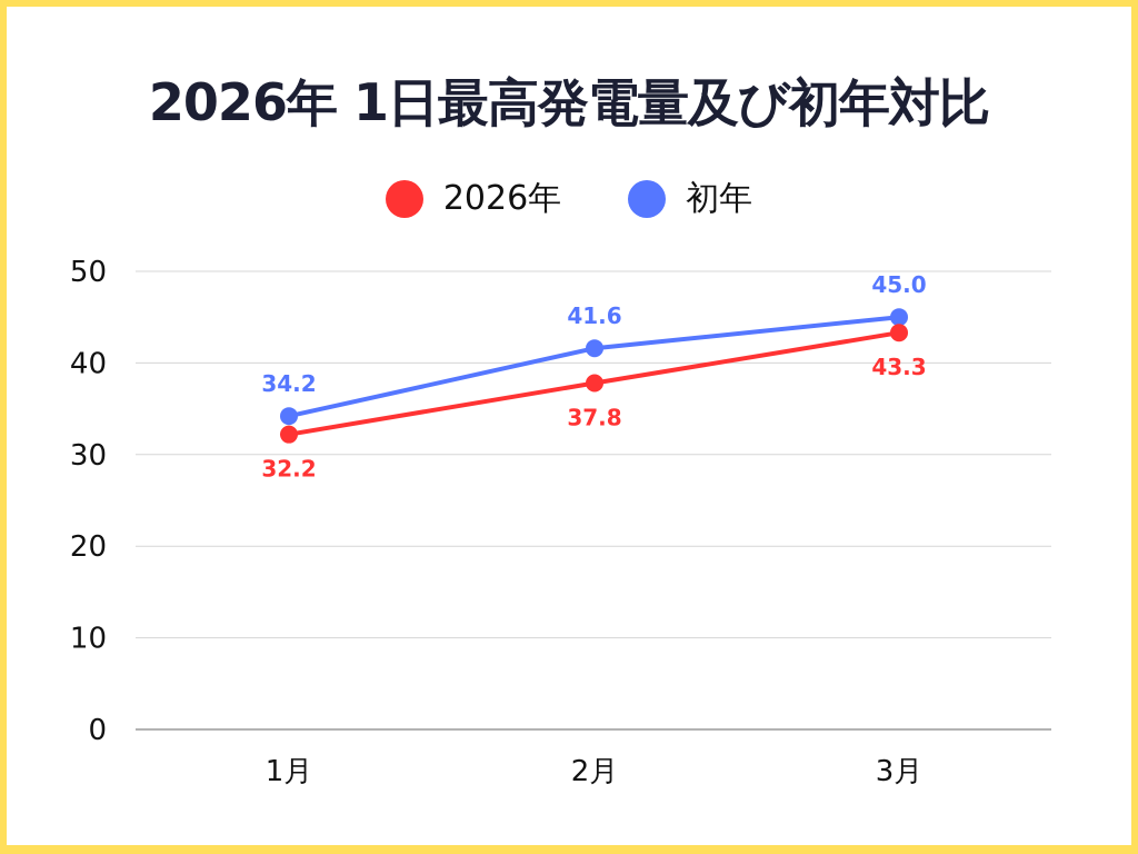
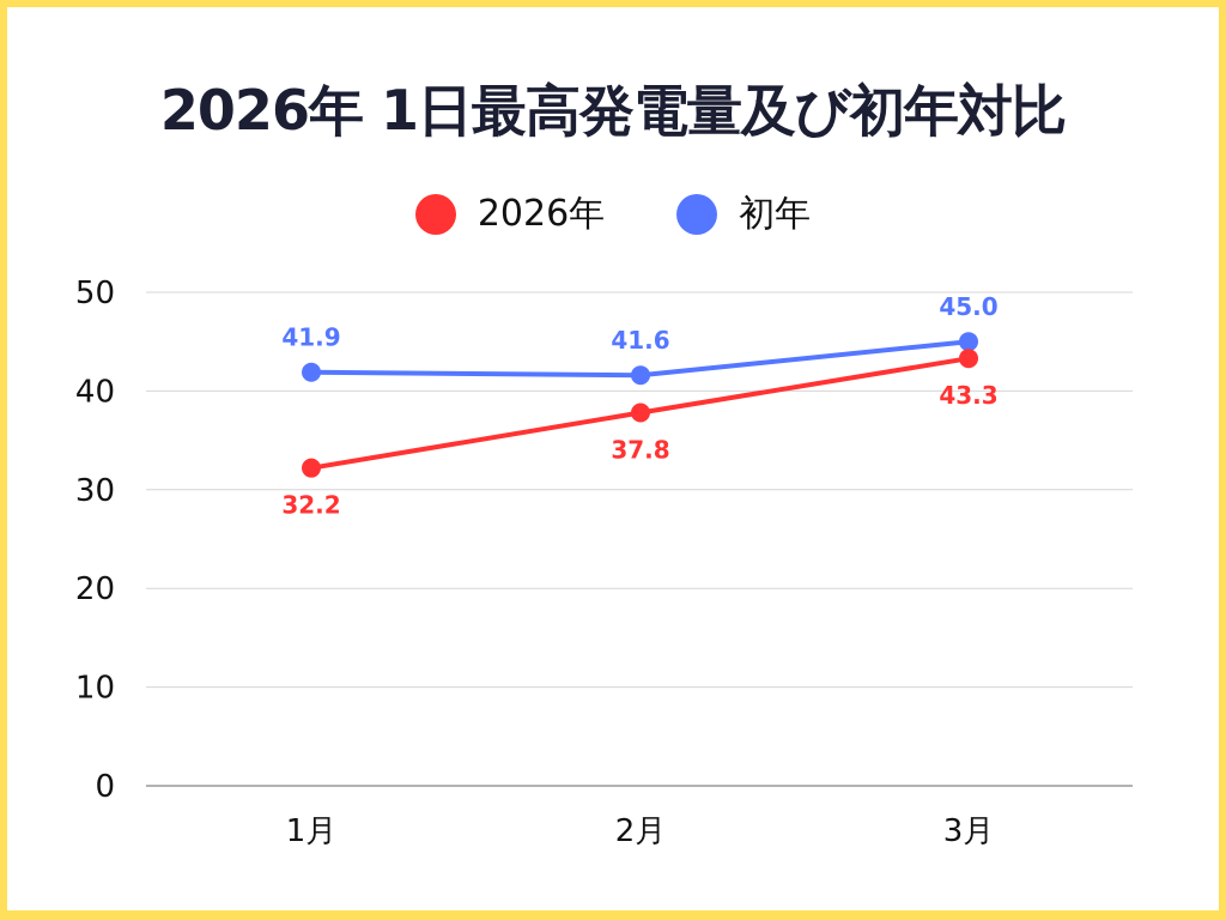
初年/1月: 34.2 -> 41.9
